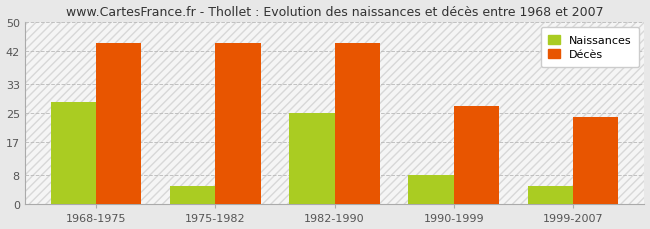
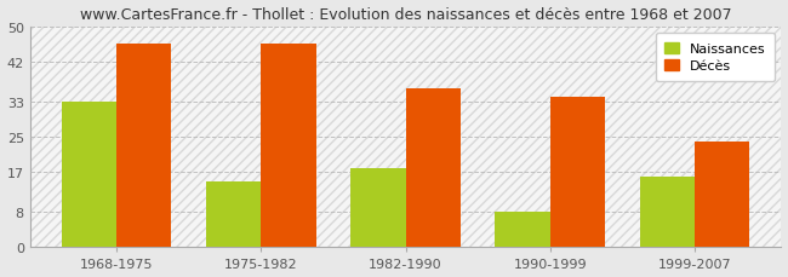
Naissances/1968-1975: 28 -> 33
Décès/1968-1975: 44 -> 46
Naissances/1975-1982: 5 -> 15
Décès/1975-1982: 44 -> 46
Naissances/1982-1990: 25 -> 18
Décès/1982-1990: 44 -> 36
Décès/1990-1999: 27 -> 34
Naissances/1999-2007: 5 -> 16
